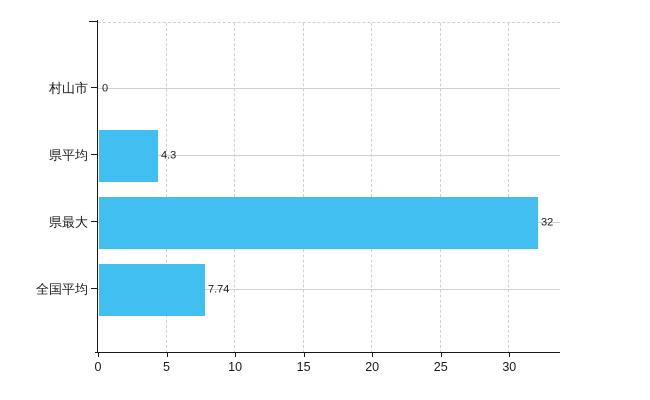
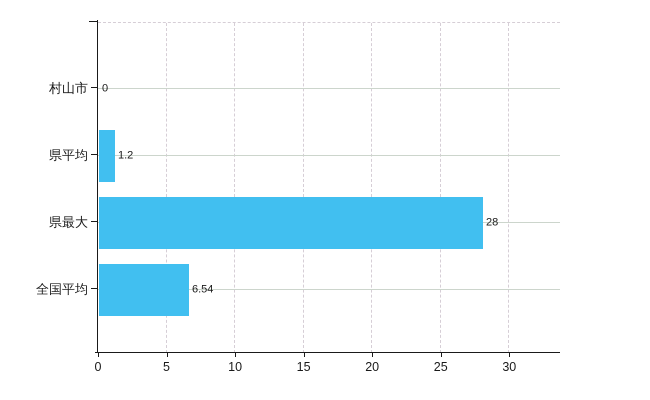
県平均: 4.3 -> 1.2
県最大: 32 -> 28
全国平均: 7.74 -> 6.54
